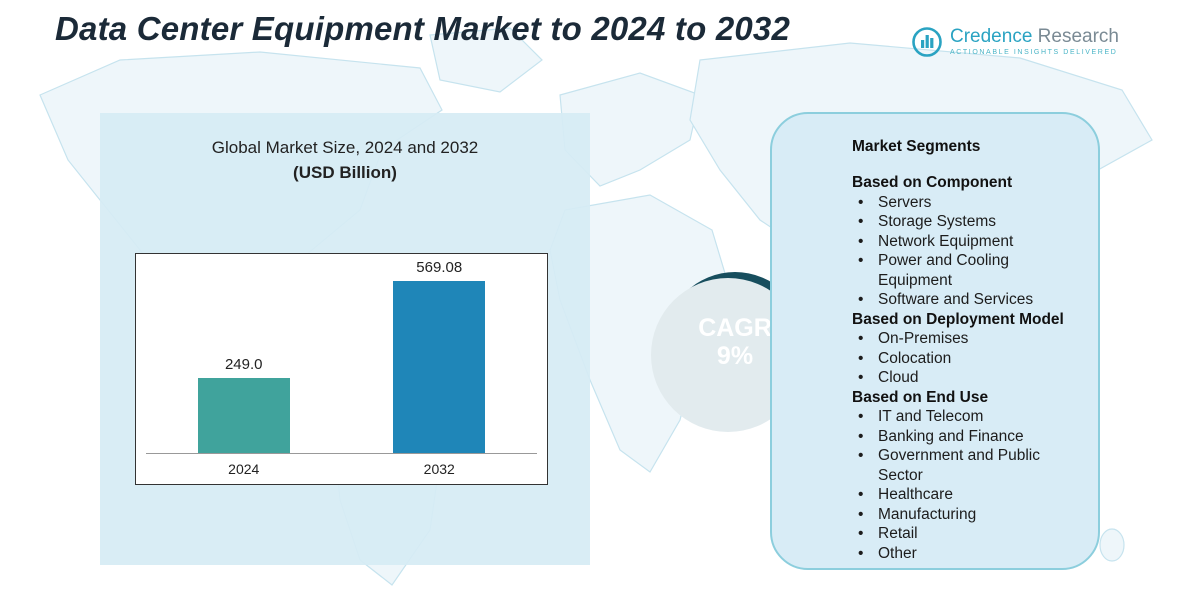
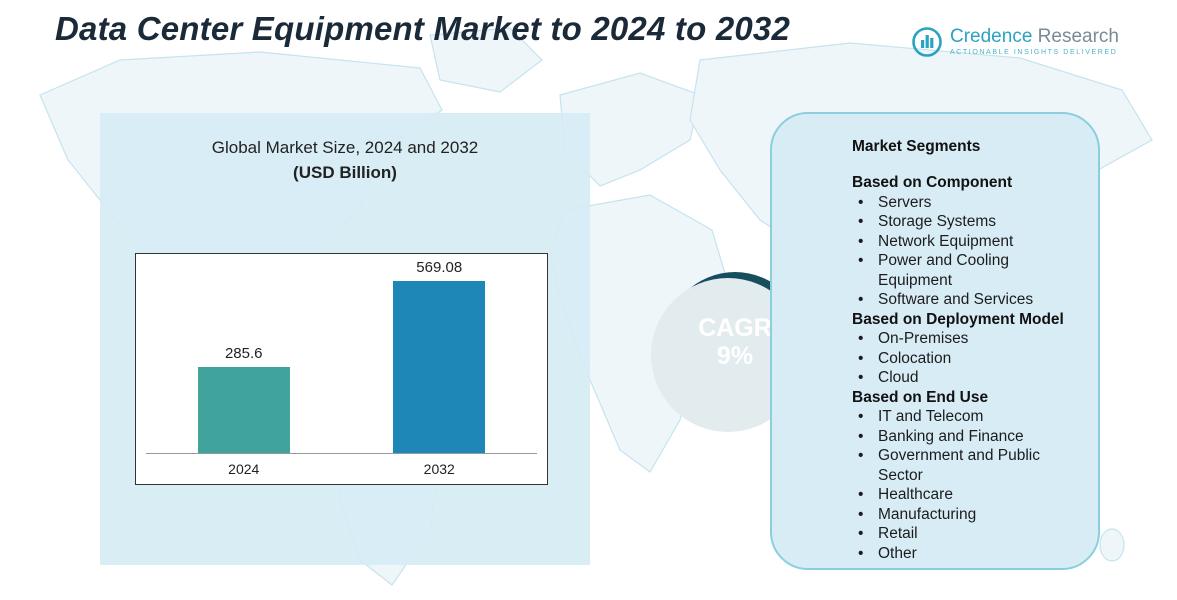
2024: 249.0 -> 285.6
